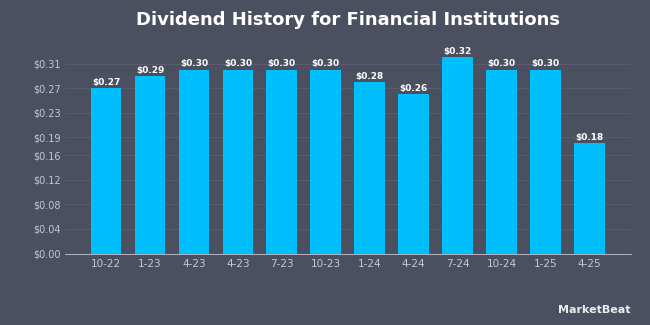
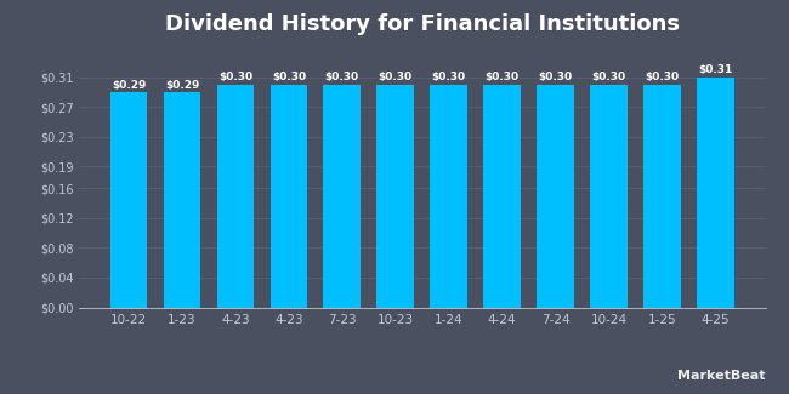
10-22: $0.27 -> $0.29
1-24: $0.28 -> $0.30
4-24: $0.26 -> $0.30
7-24: $0.32 -> $0.30
4-25: $0.18 -> $0.31
